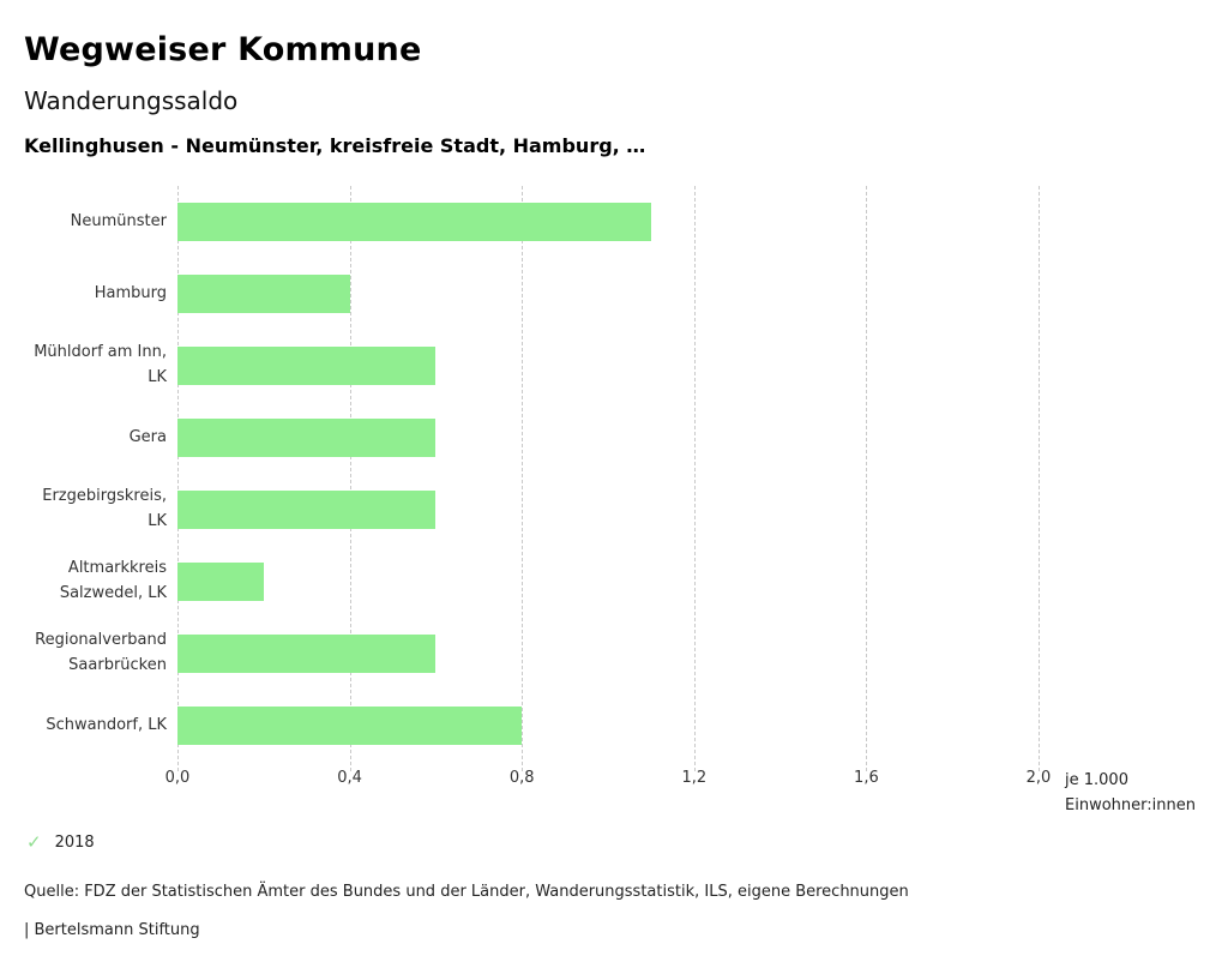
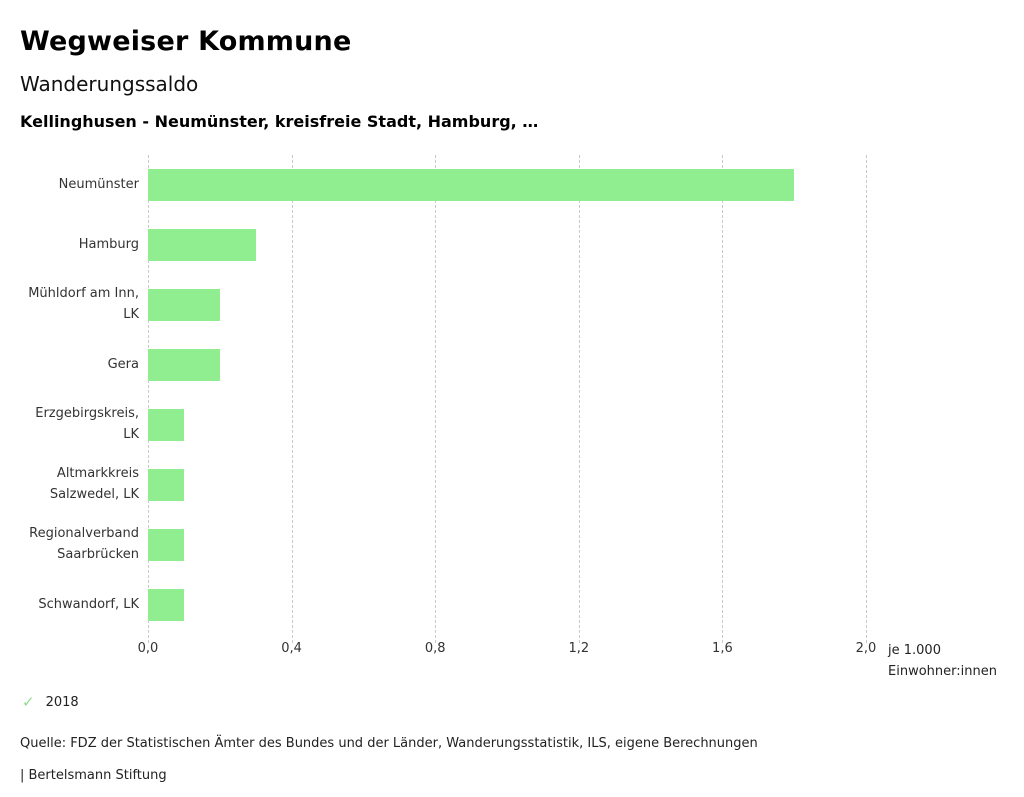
Neumünster: 1,1 -> 1,8
Hamburg: 0,4 -> 0,3
Mühldorf am Inn, LK: 0,6 -> 0,2
Gera: 0,6 -> 0,2
Erzgebirgskreis, LK: 0,6 -> 0,1
Altmarkkreis Salzwedel, LK: 0,2 -> 0,1
Regionalverband Saarbrücken: 0,6 -> 0,1
Schwandorf, LK: 0,8 -> 0,1
